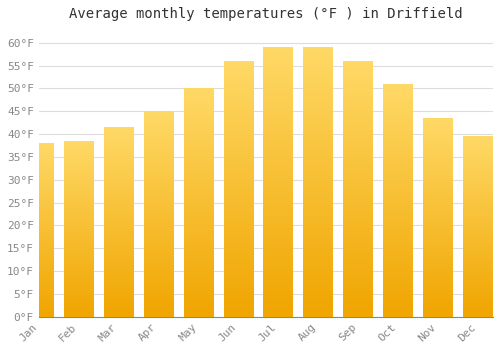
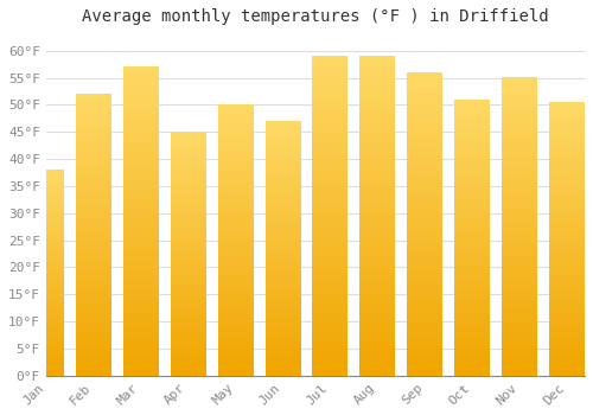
Feb: 38.5°F -> 52.0°F
Mar: 41.5°F -> 57.0°F
Jun: 56.0°F -> 47.0°F
Nov: 43.5°F -> 55.0°F
Dec: 39.5°F -> 50.5°F
